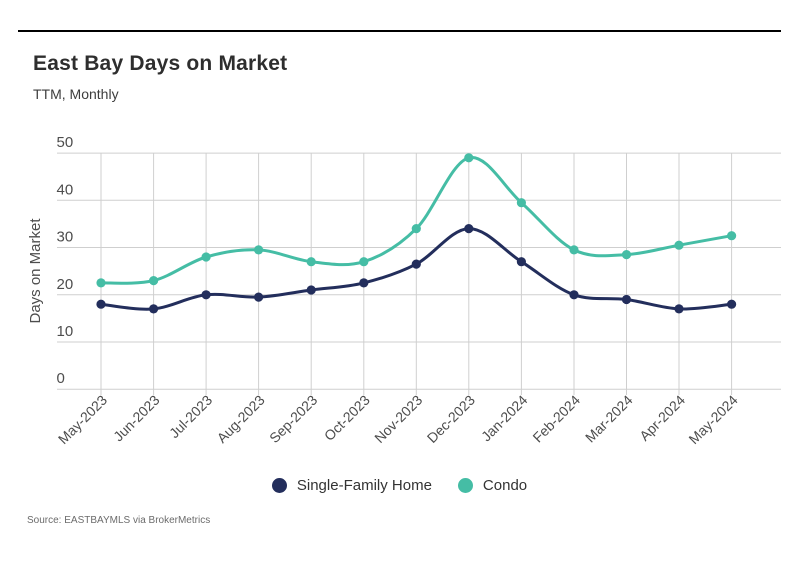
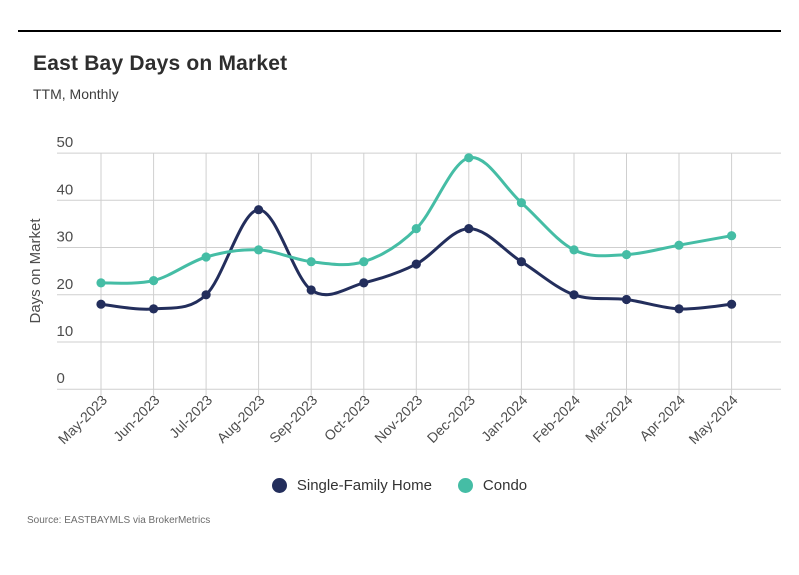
Single-Family Home/Aug-2023: 20 -> 38
